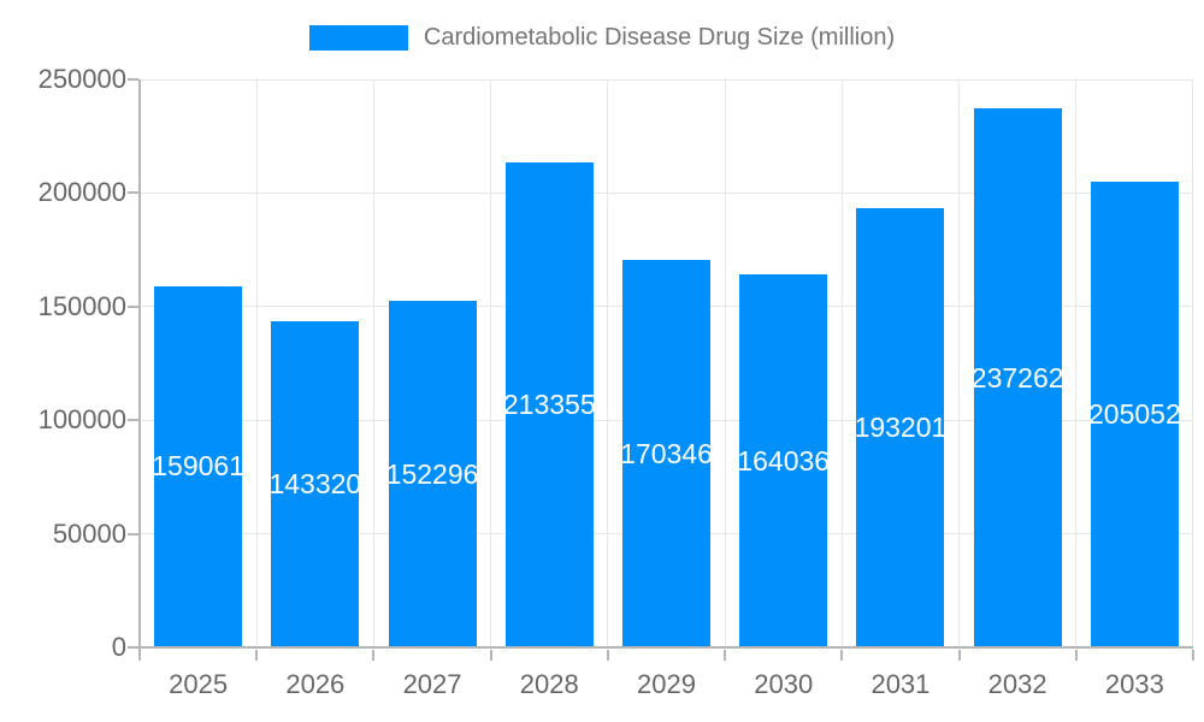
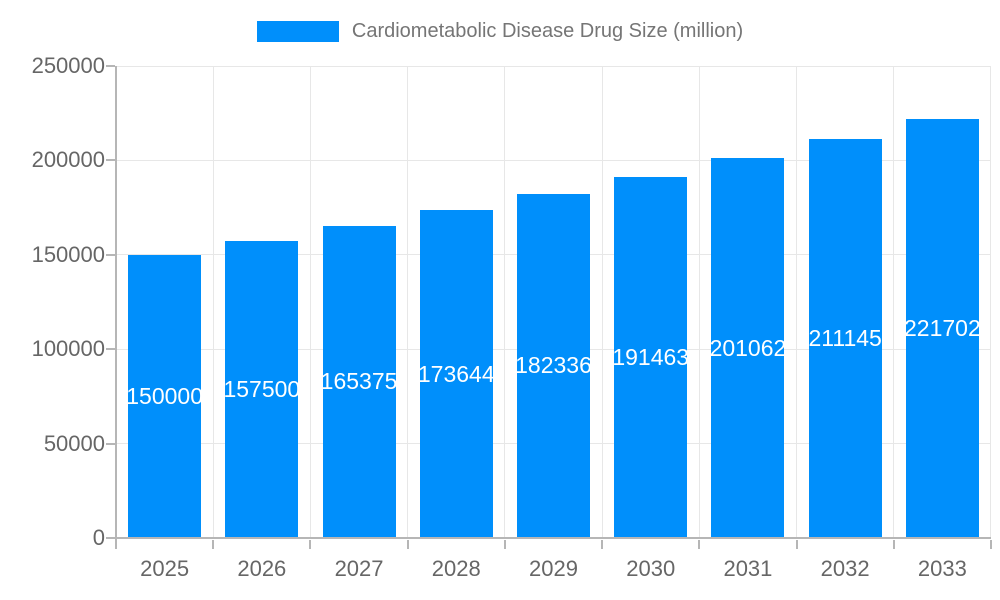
2025: 159061 -> 150000
2026: 143320 -> 157500
2027: 152296 -> 165375
2028: 213355 -> 173644
2029: 170346 -> 182336
2030: 164036 -> 191463
2031: 193201 -> 201062
2032: 237262 -> 211145
2033: 205052 -> 221702
